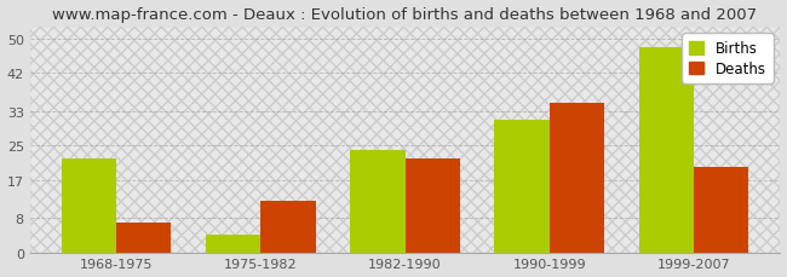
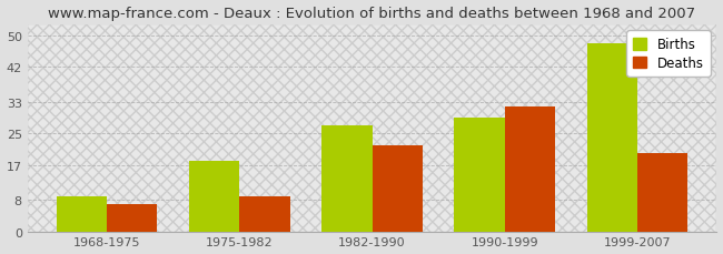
Births/1968-1975: 22 -> 9
Births/1975-1982: 4 -> 18
Deaths/1975-1982: 12 -> 9
Births/1982-1990: 24 -> 27
Births/1990-1999: 31 -> 29
Deaths/1990-1999: 35 -> 32
